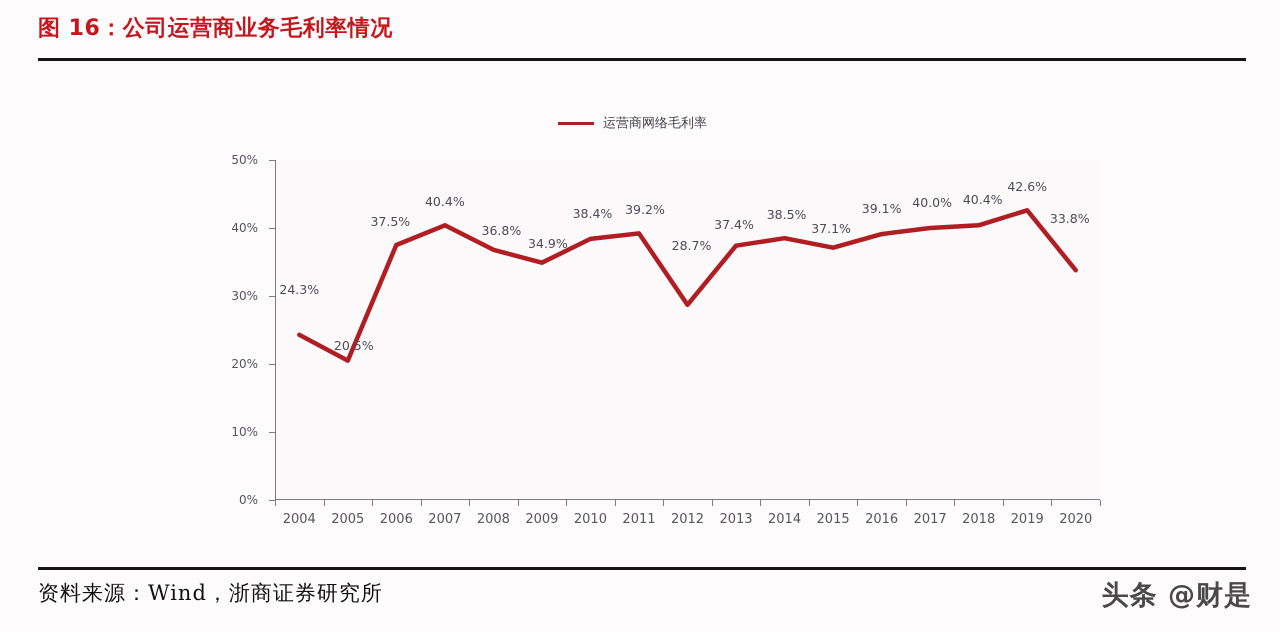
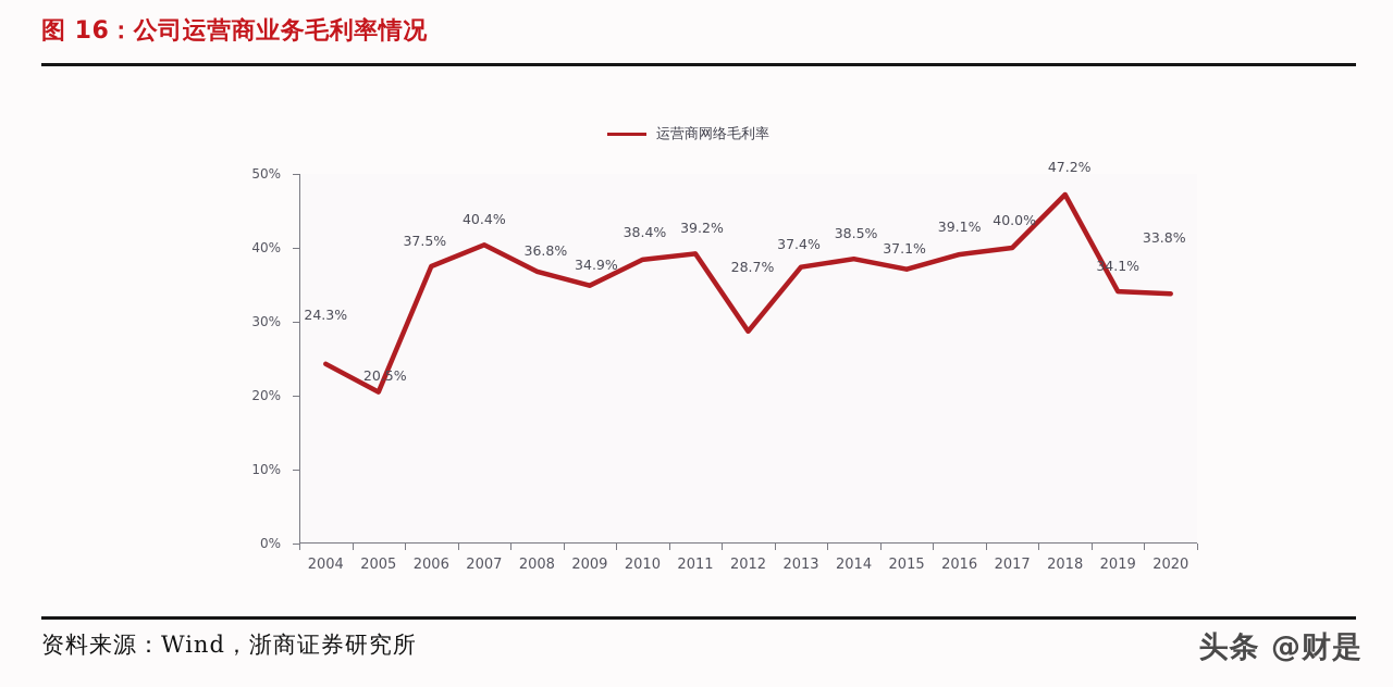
2018: 40.4% -> 47.2%
2019: 42.6% -> 34.1%
